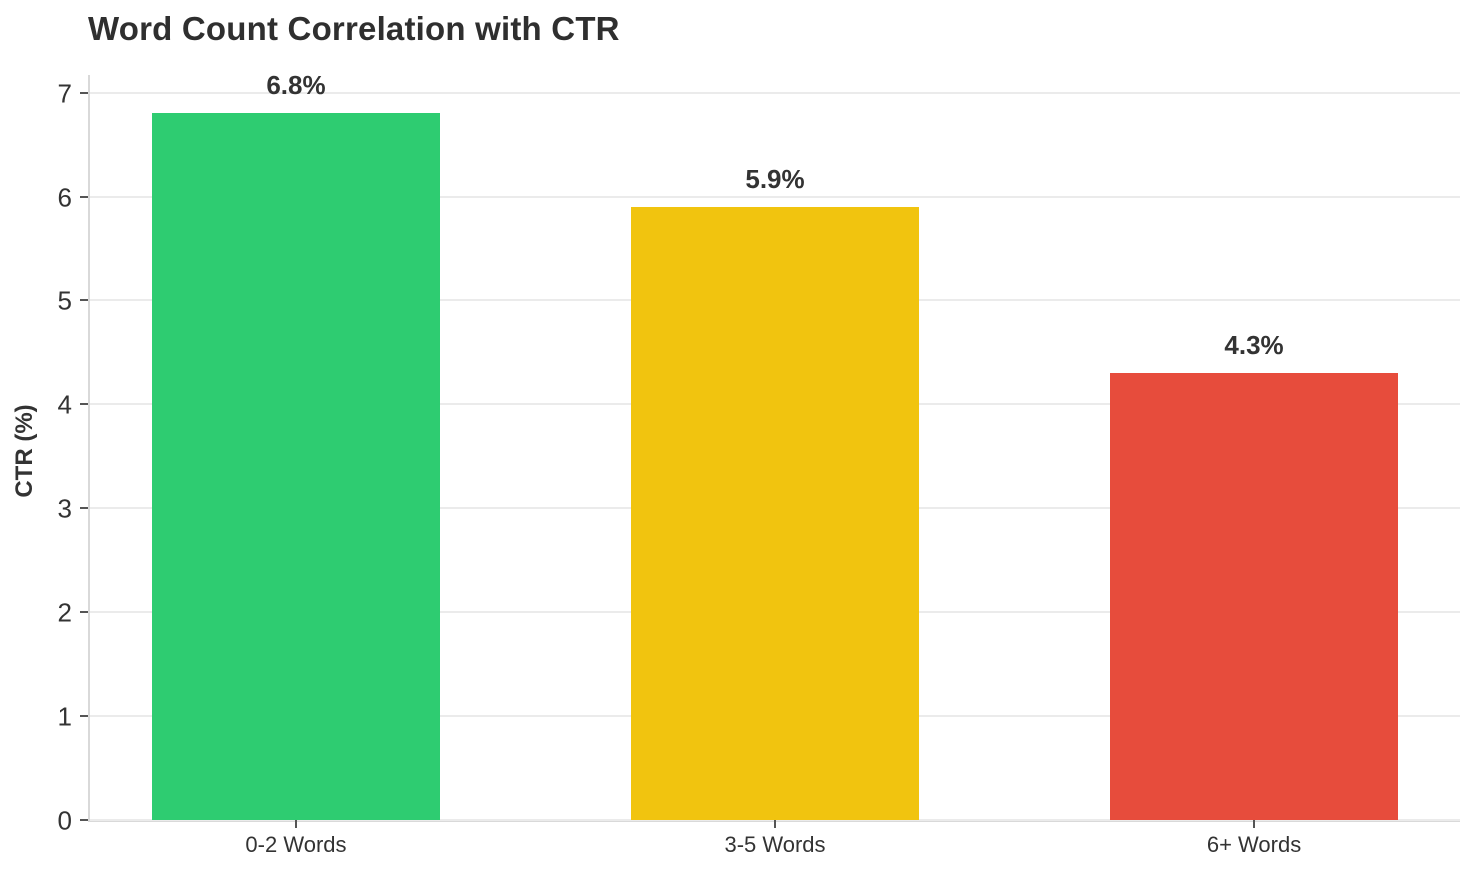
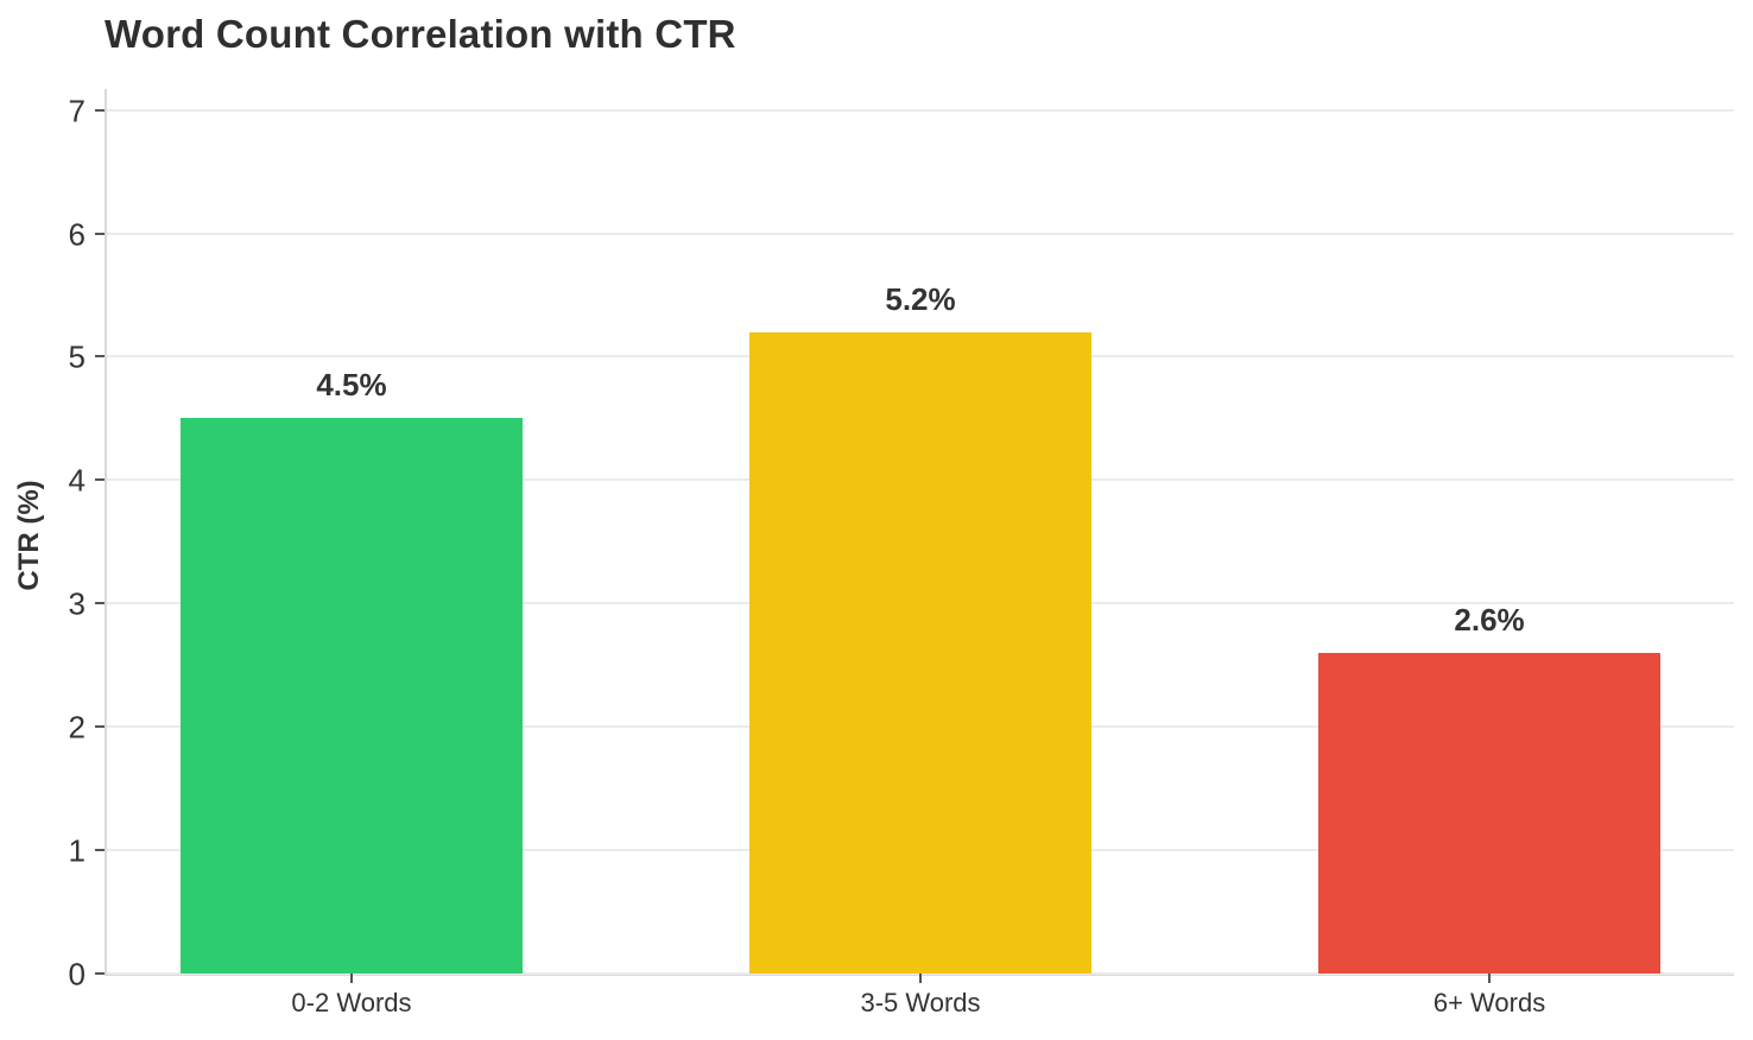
0-2 Words: 6.8% -> 4.5%
3-5 Words: 5.9% -> 5.2%
6+ Words: 4.3% -> 2.6%
